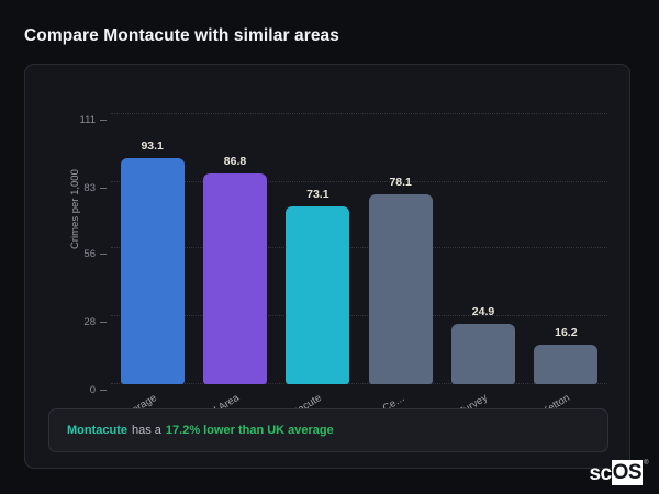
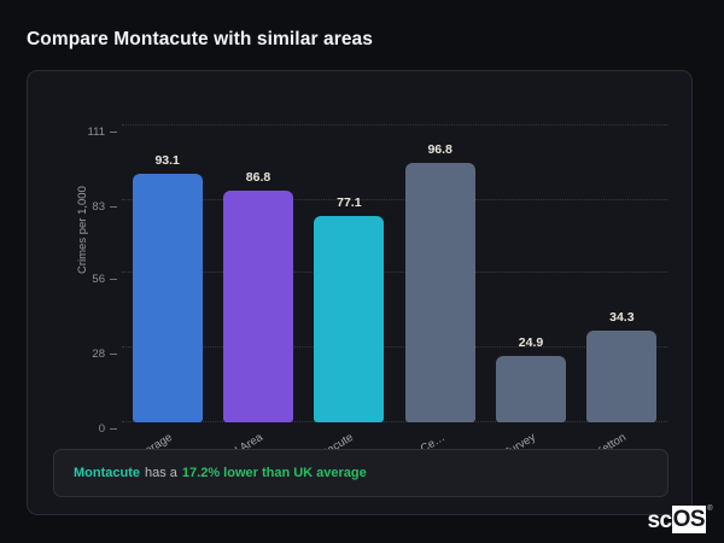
Montacute: 73.1 -> 77.1
Dyffryn Ce…: 78.1 -> 96.8
Ketton: 16.2 -> 34.3
